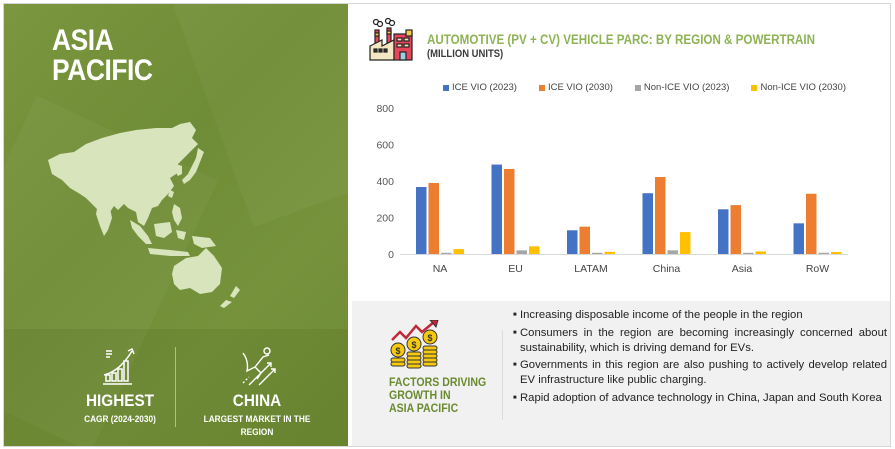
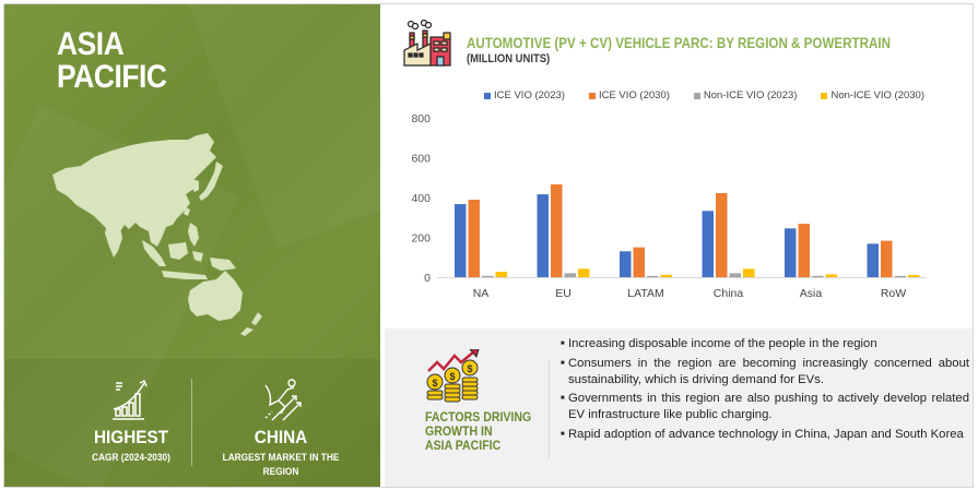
ICE VIO (2023)/EU: 490 -> 420
Non-ICE VIO (2030)/China: 120 -> 40
ICE VIO (2030)/RoW: 330 -> 180
